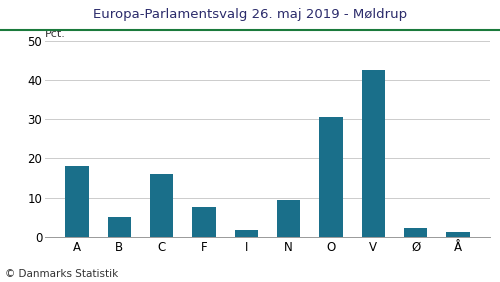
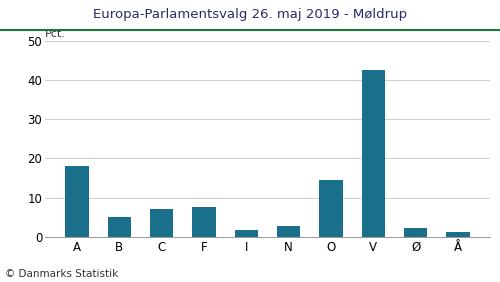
C: 16.0 -> 7.0
N: 9.5 -> 2.8
O: 30.5 -> 14.5
